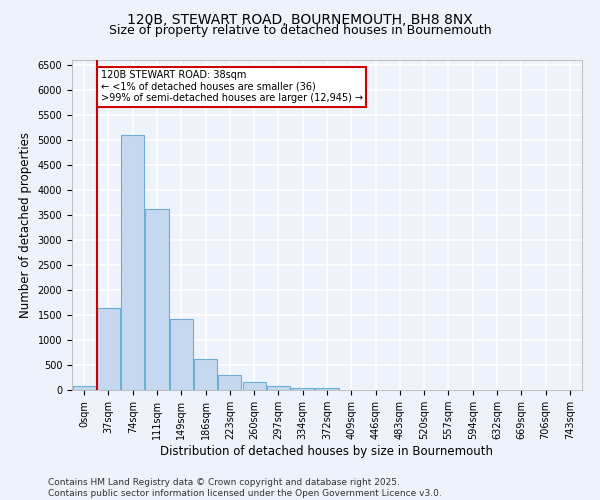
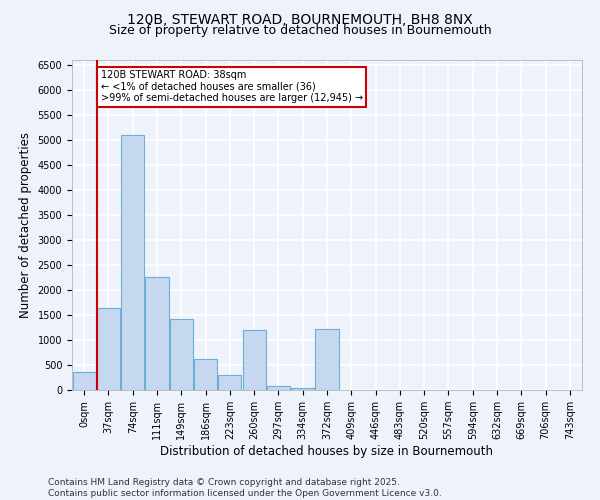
0sqm: 80 -> 360
111sqm: 3620 -> 2260
260sqm: 160 -> 1200
372sqm: 50 -> 1220
